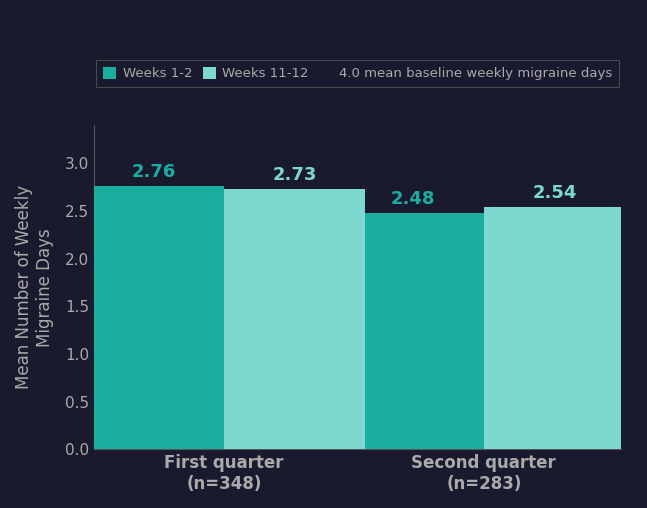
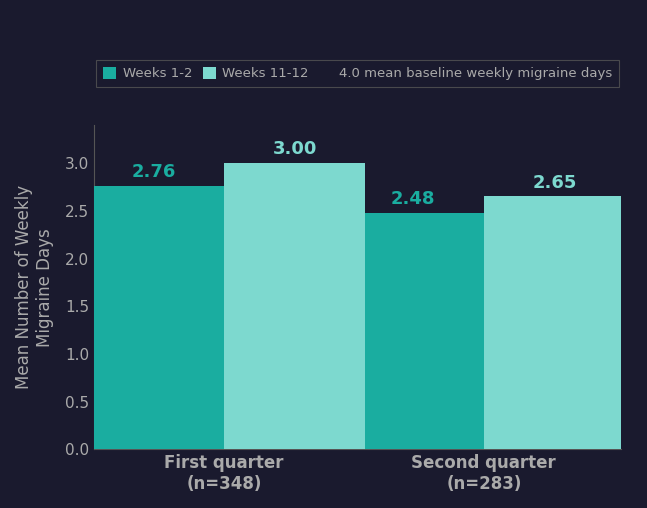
Weeks 11-12/First quarter (n=348): 2.73 -> 3.00
Weeks 11-12/Second quarter (n=283): 2.54 -> 2.65
